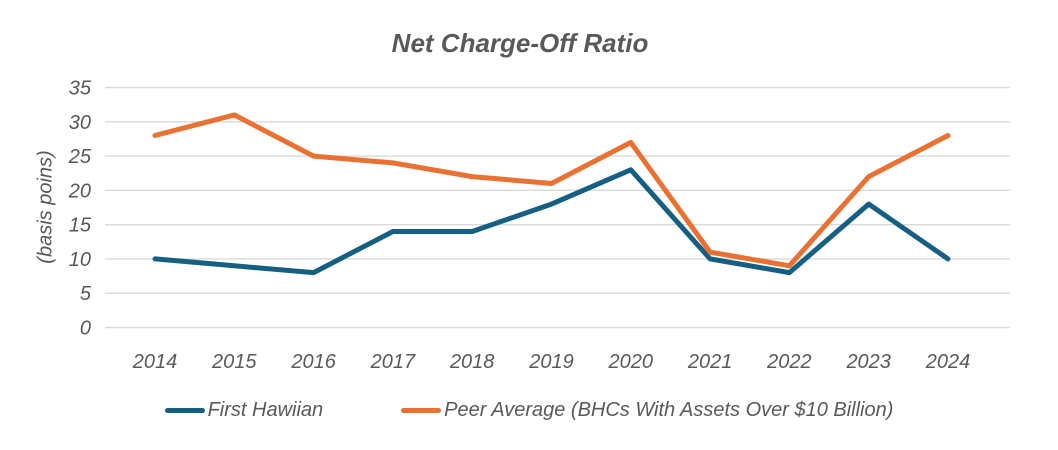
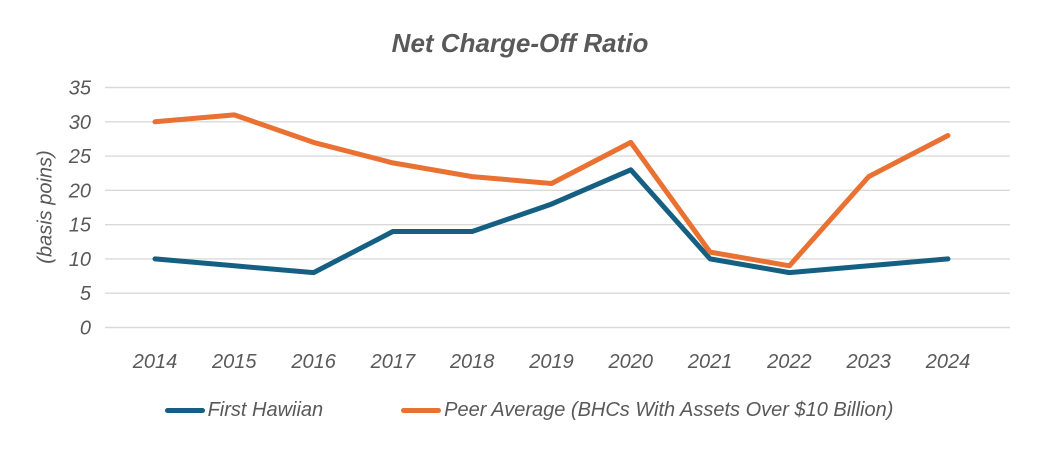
Peer Average (BHCs With Assets Over $10 Billion)/2014: 28 -> 30
Peer Average (BHCs With Assets Over $10 Billion)/2016: 25 -> 27
First Hawiian/2023: 18 -> 9
